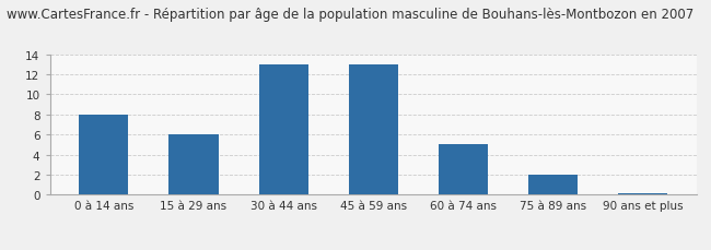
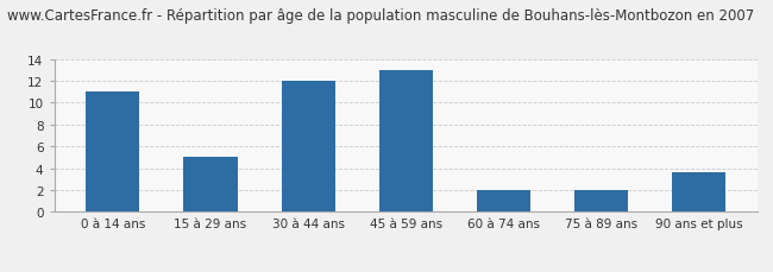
0 à 14 ans: 8.0 -> 11.0
15 à 29 ans: 6.0 -> 5.0
30 à 44 ans: 13.0 -> 12.0
60 à 74 ans: 5.0 -> 2.0
90 ans et plus: 0.1 -> 3.6
